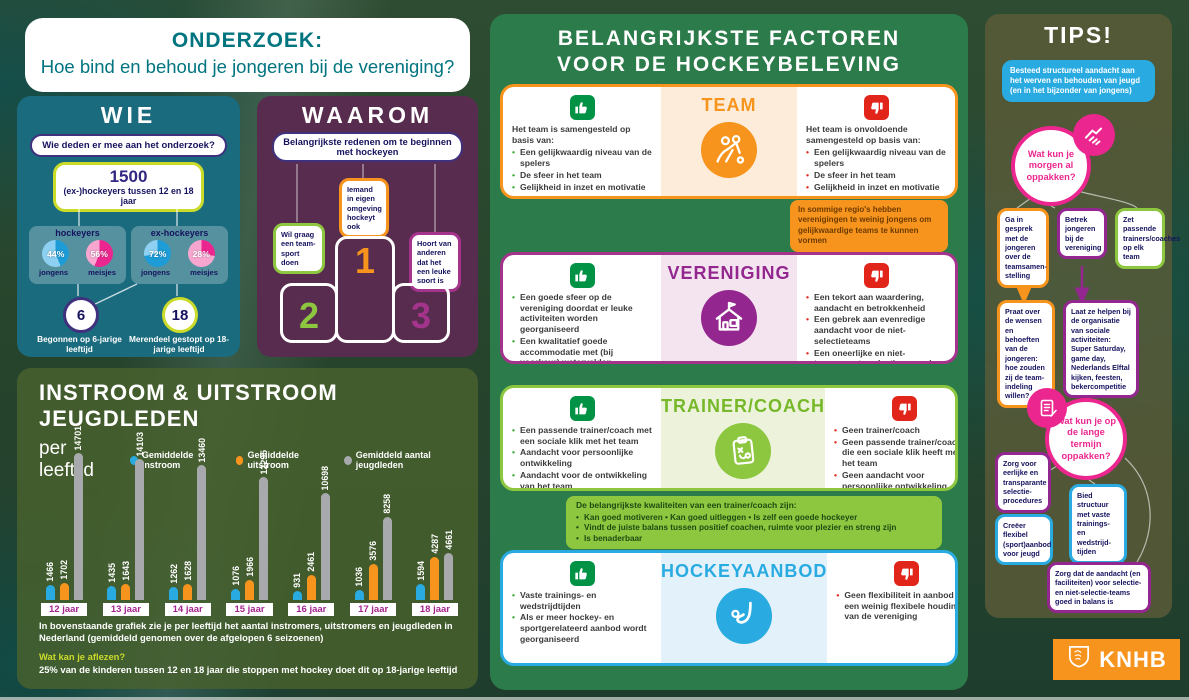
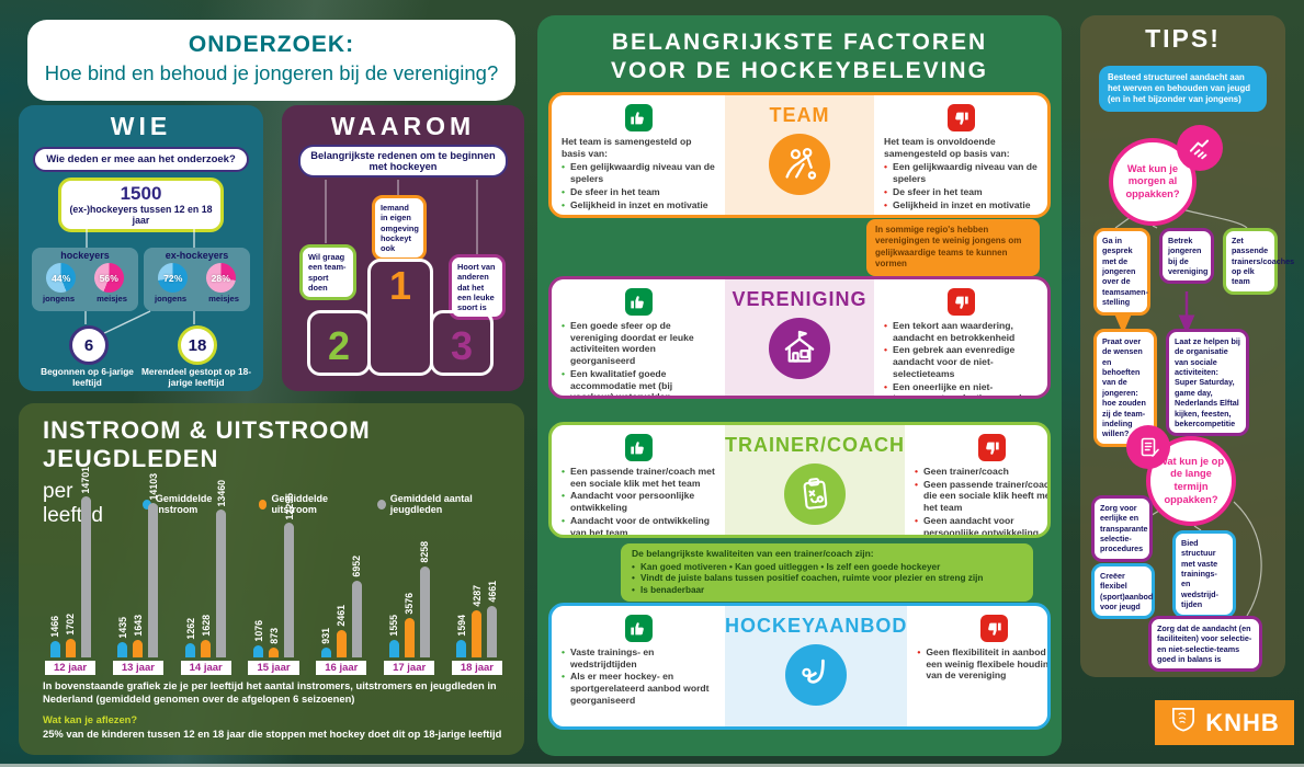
Gemiddelde uitstroom/15 jaar: 1966 -> 873
Gemiddeld aantal jeugdleden/16 jaar: 10698 -> 6952
Gemiddelde instroom/17 jaar: 1036 -> 1555
